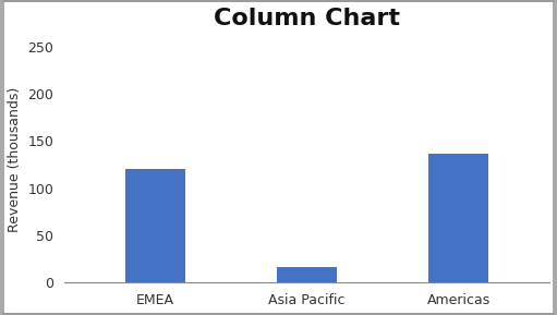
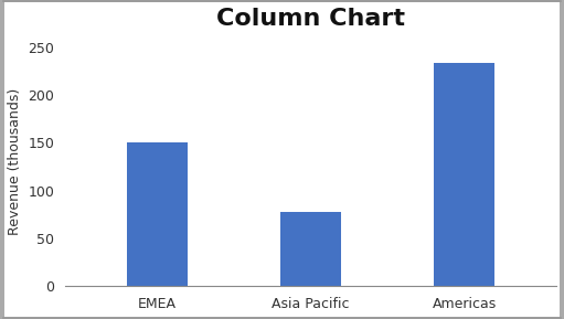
EMEA: 120 -> 150
Asia Pacific: 16 -> 78
Americas: 136 -> 233
